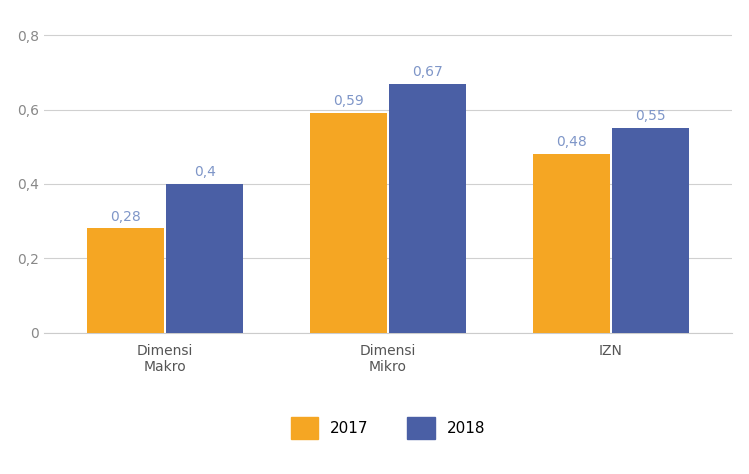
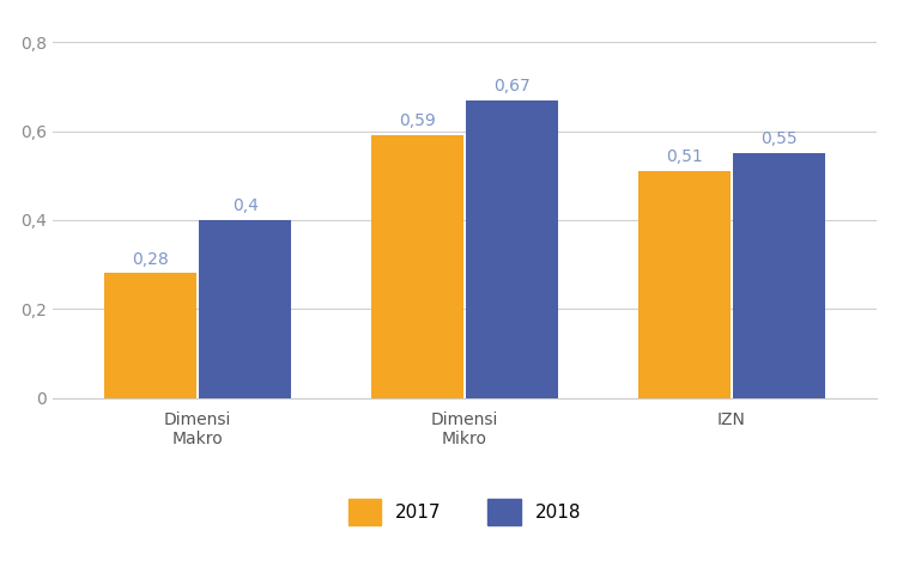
2017/IZN: 0,48 -> 0,51
